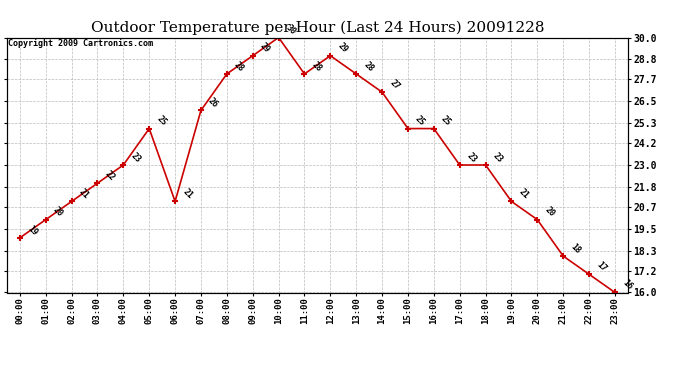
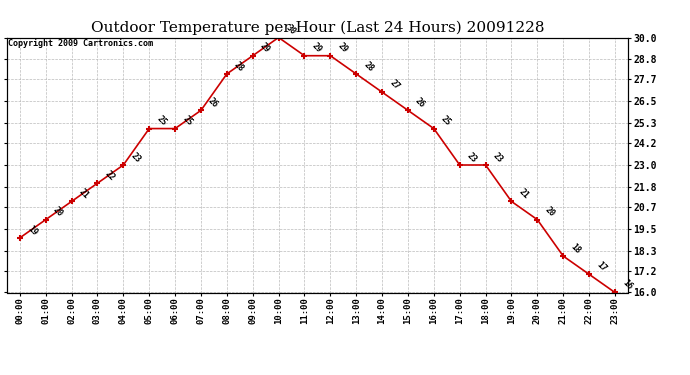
06:00: 21 -> 25
11:00: 28 -> 29
15:00: 25 -> 26
